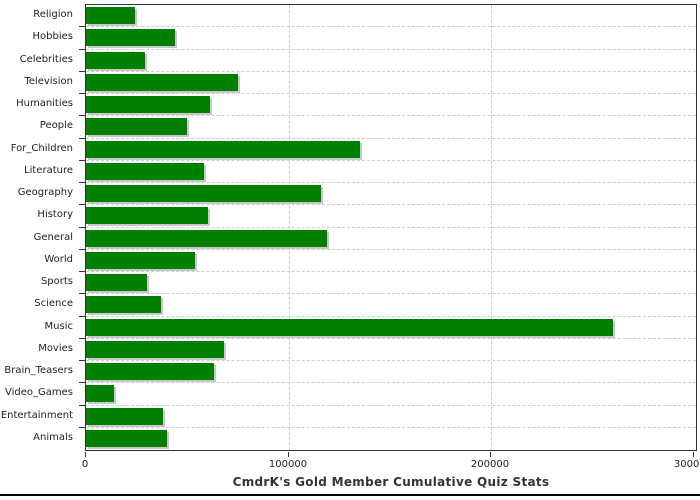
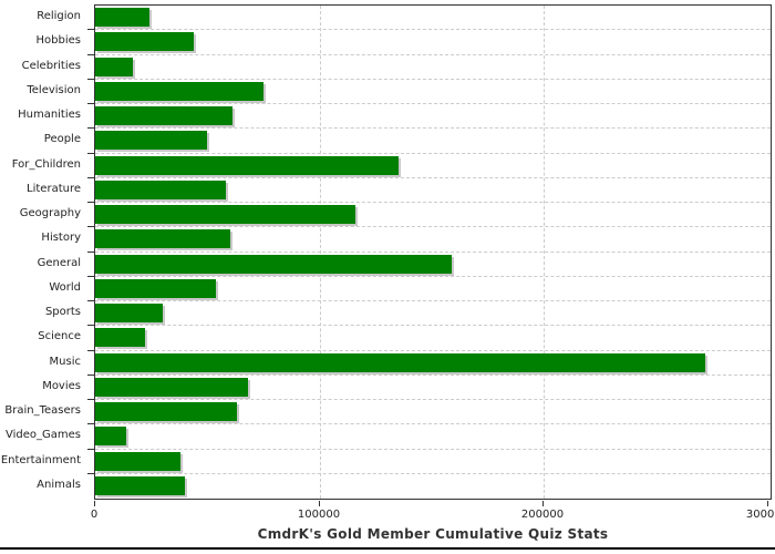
Celebrities: 29000 -> 17000
General: 119000 -> 159000
Science: 37000 -> 22000
Music: 260000 -> 272000
